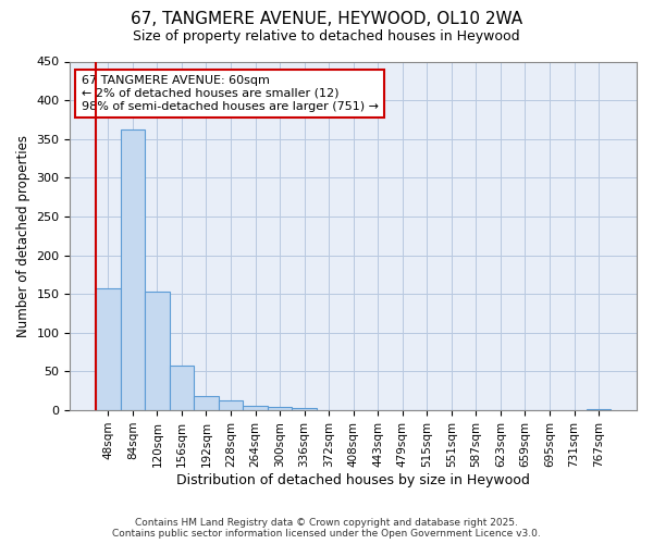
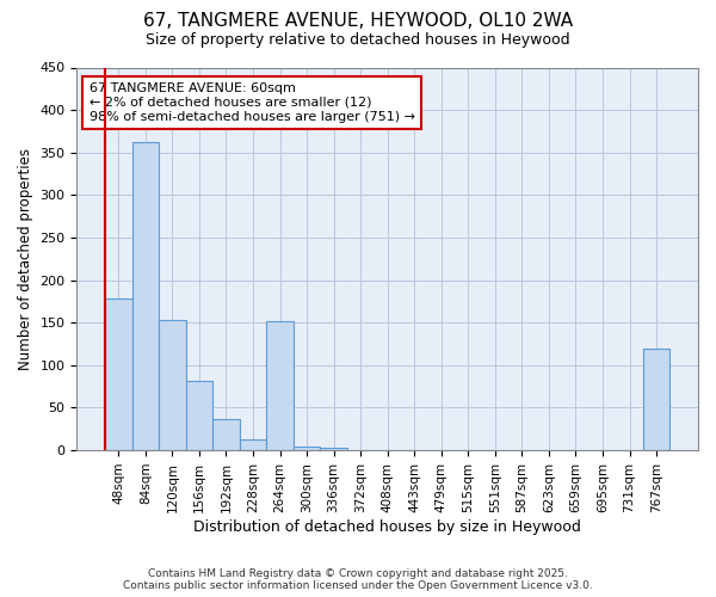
48sqm: 157 -> 178
156sqm: 57 -> 82
192sqm: 19 -> 36
264sqm: 6 -> 152
767sqm: 1 -> 120
